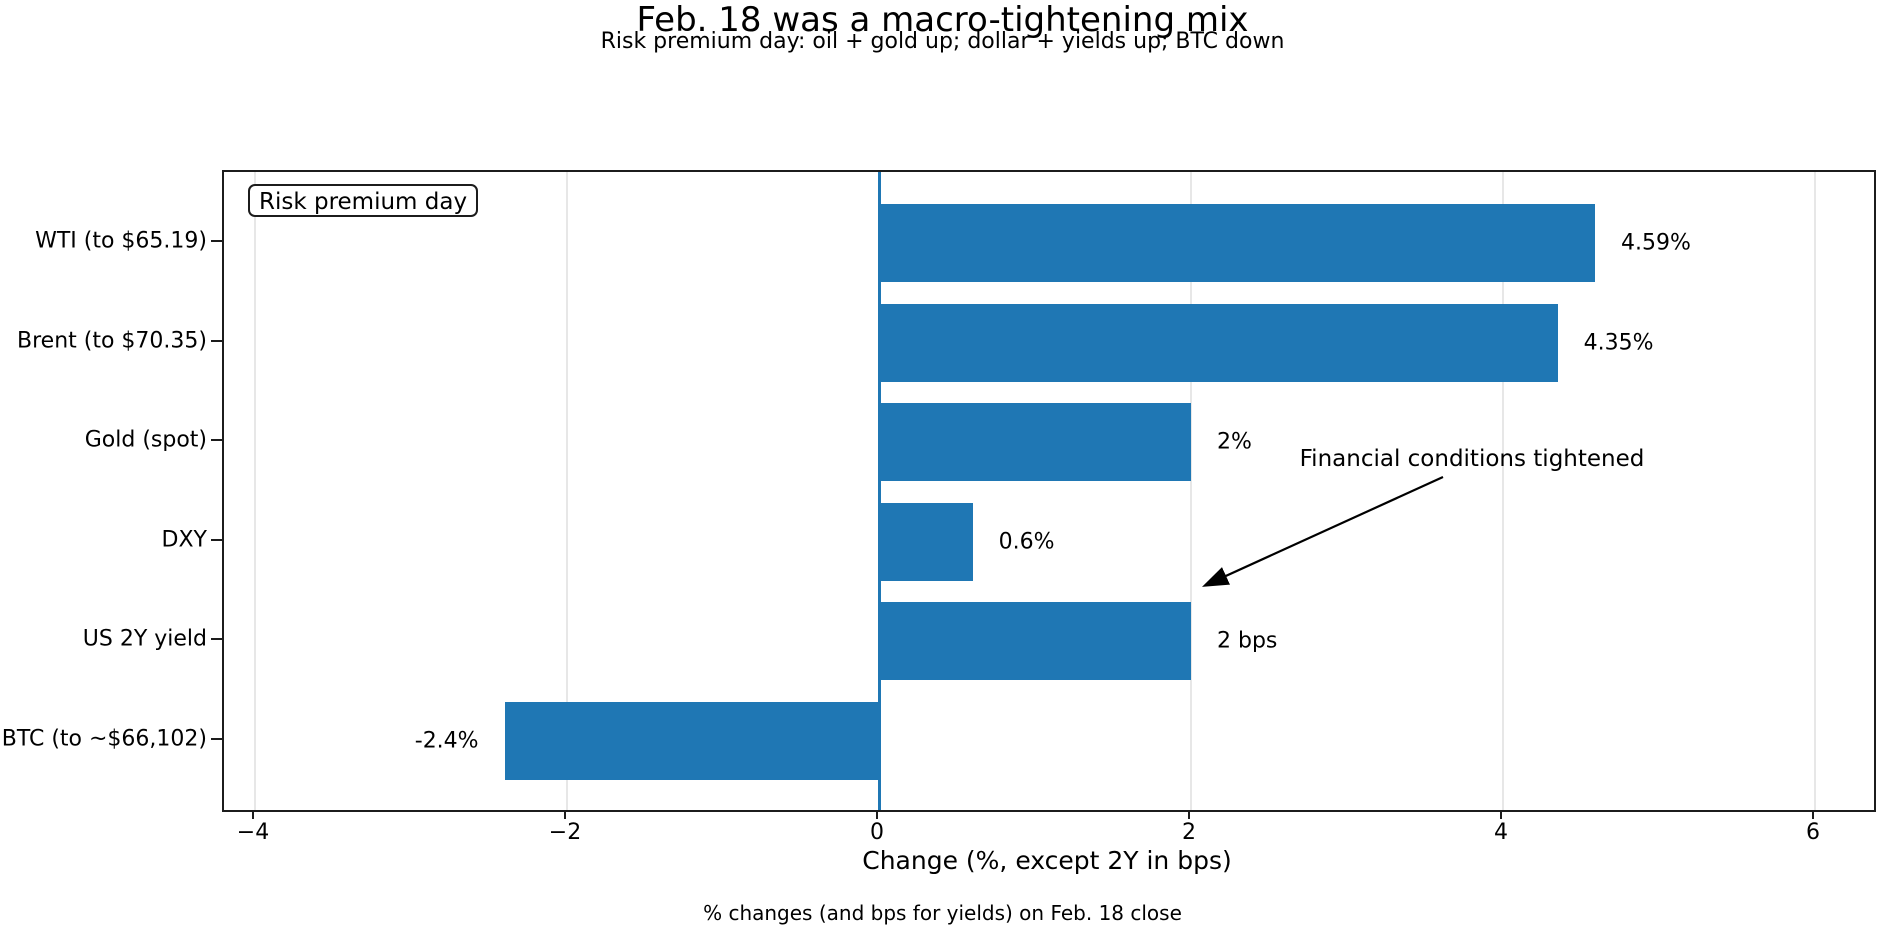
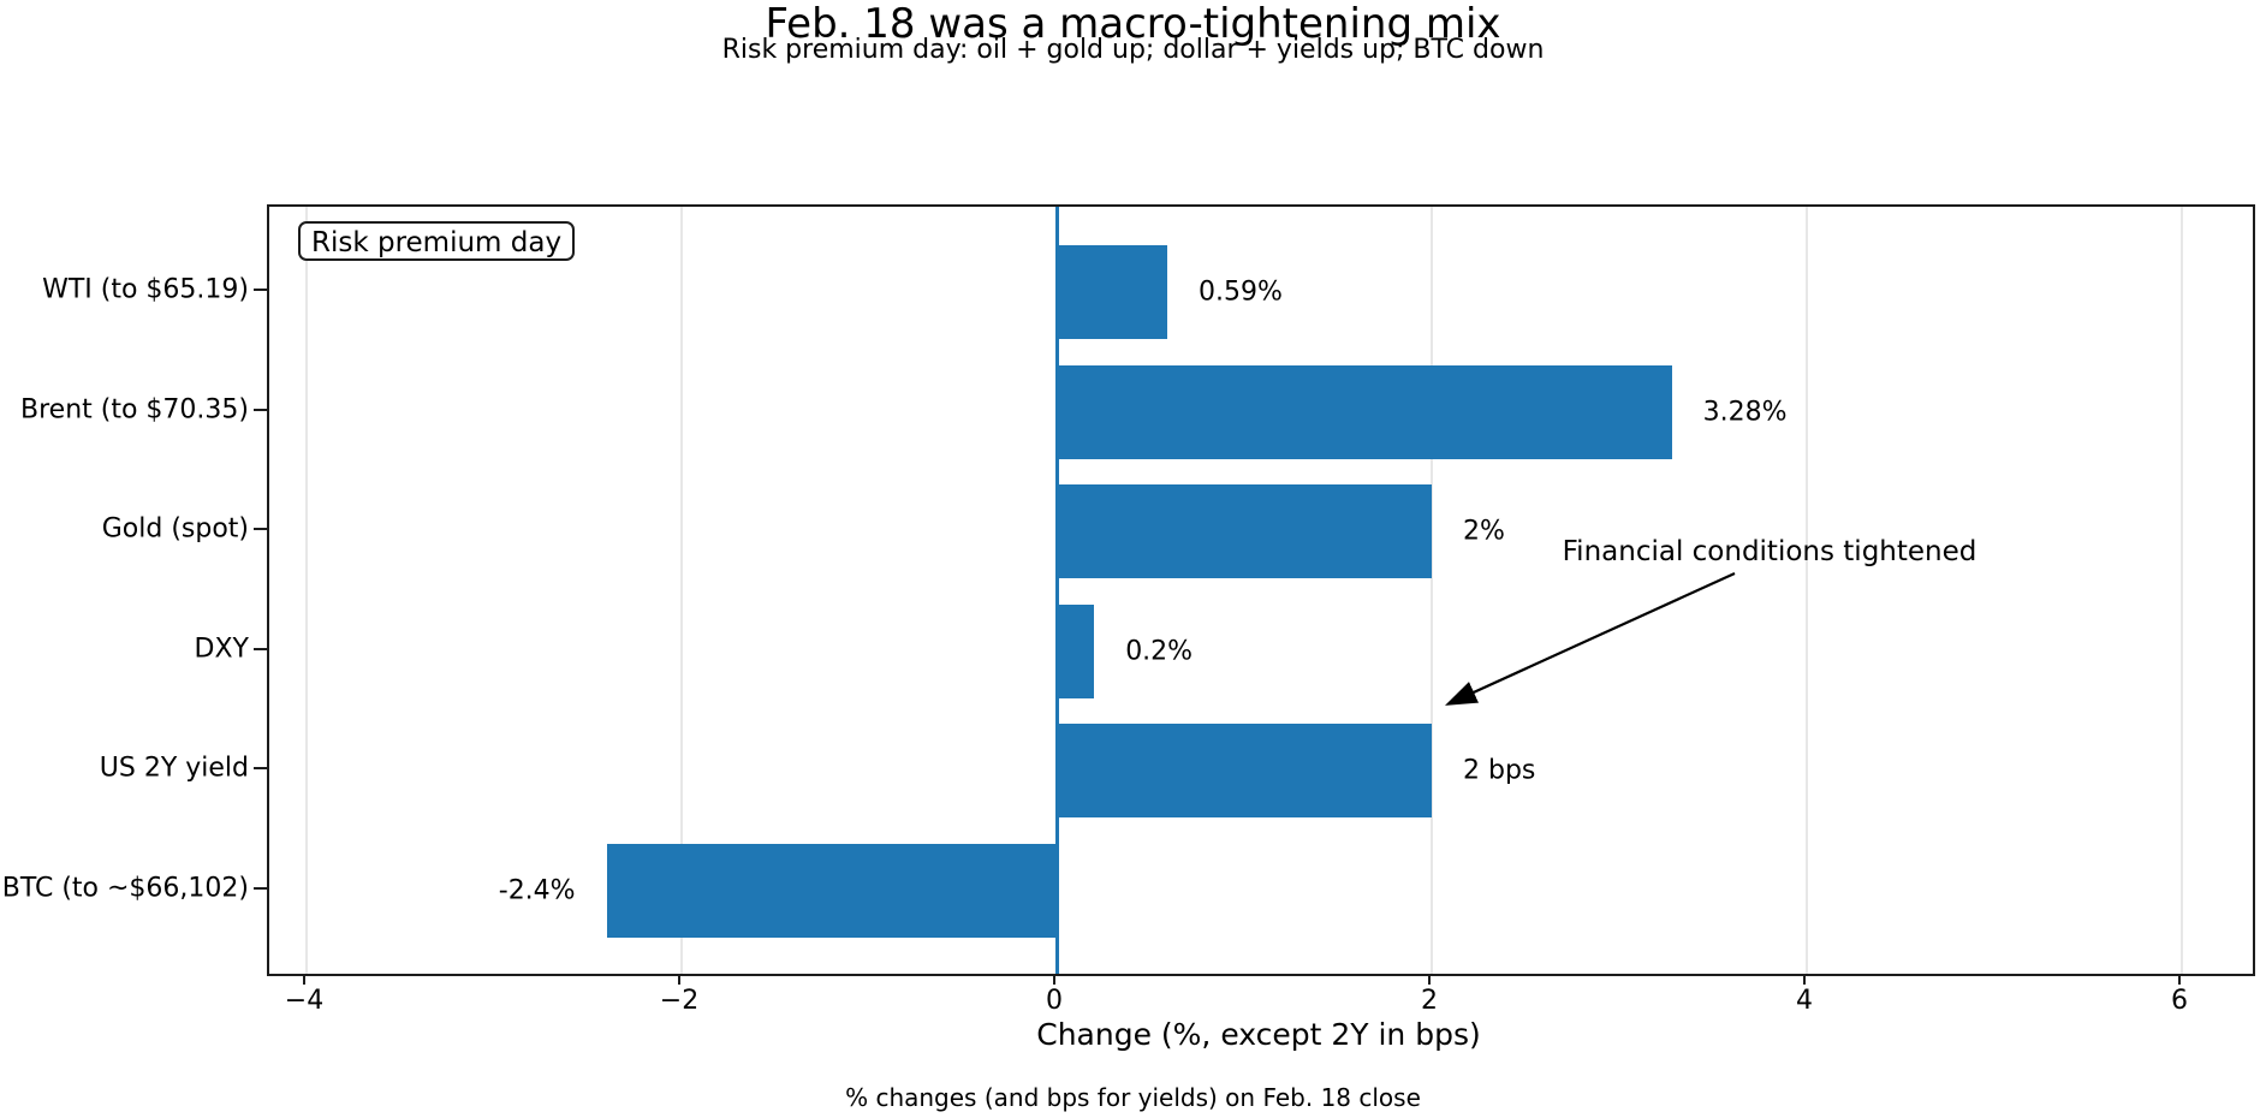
WTI (to $65.19): 4.59% -> 0.59%
Brent (to $70.35): 4.35% -> 3.28%
DXY: 0.6% -> 0.2%
